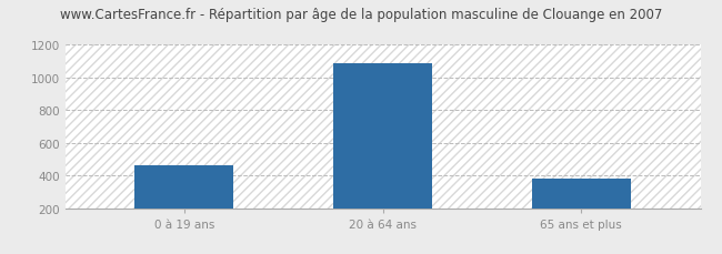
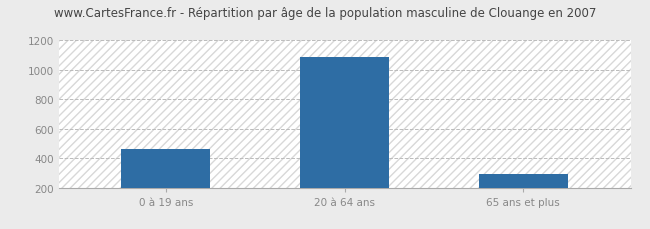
65 ans et plus: 380 -> 290
